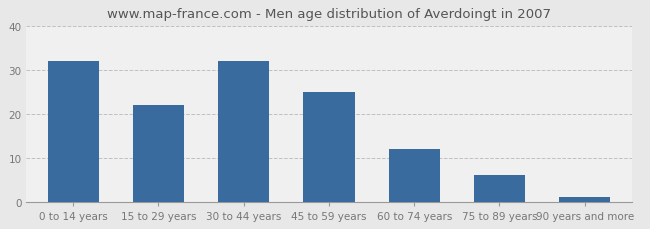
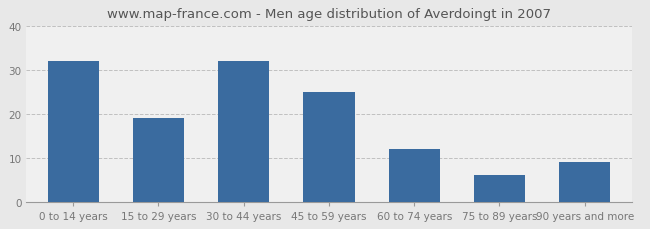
15 to 29 years: 22 -> 19
90 years and more: 1 -> 9
